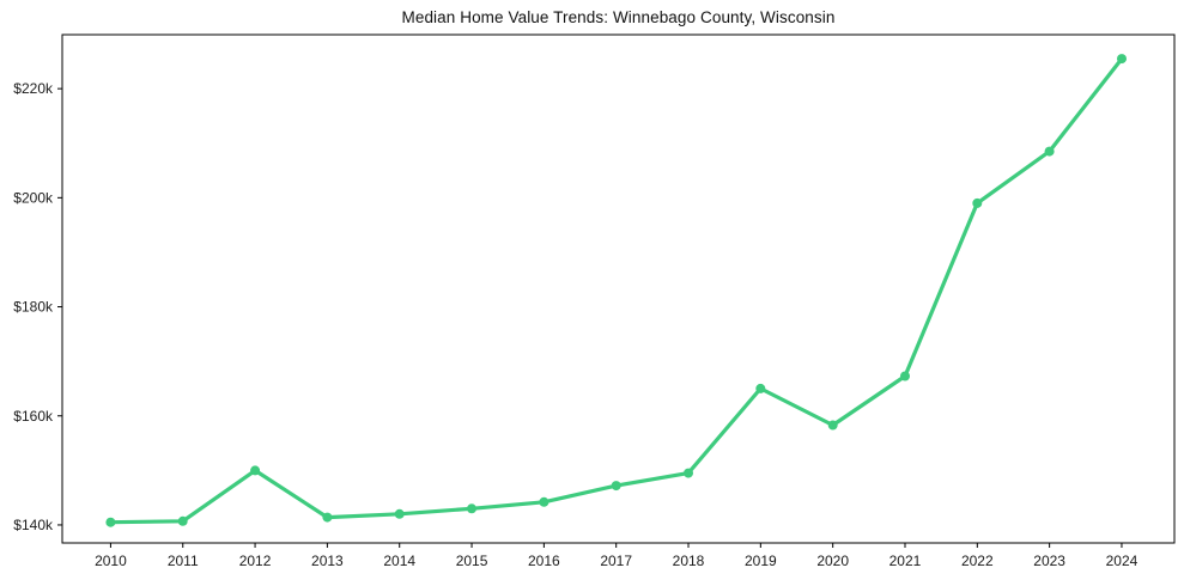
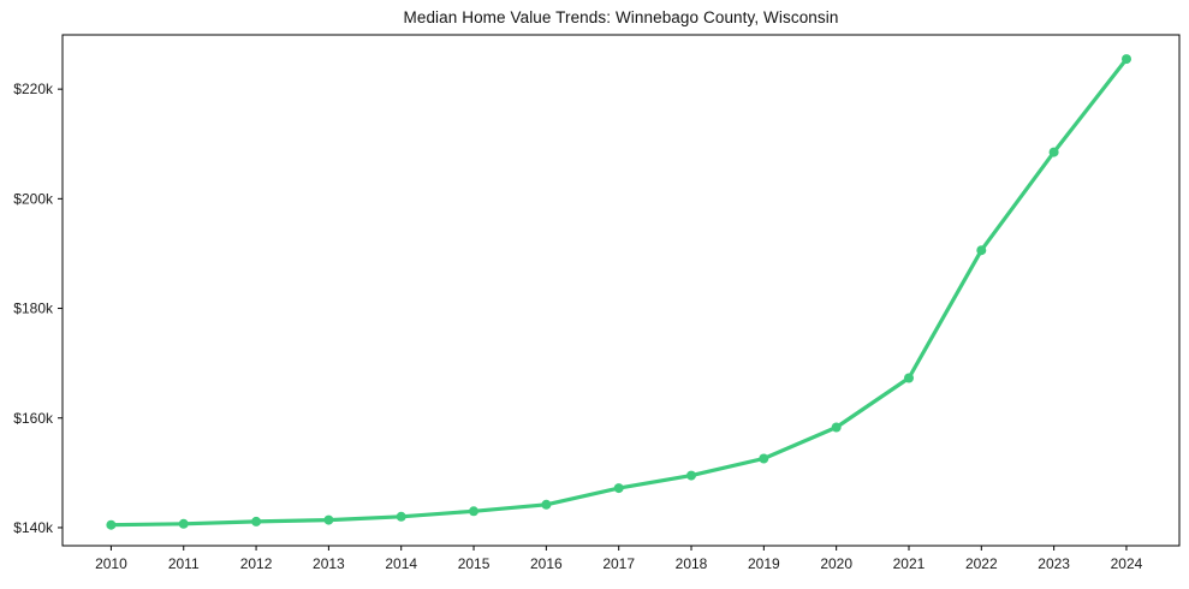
2012: $150k -> $141k
2019: $165k -> $153k
2022: $199k -> $191k
